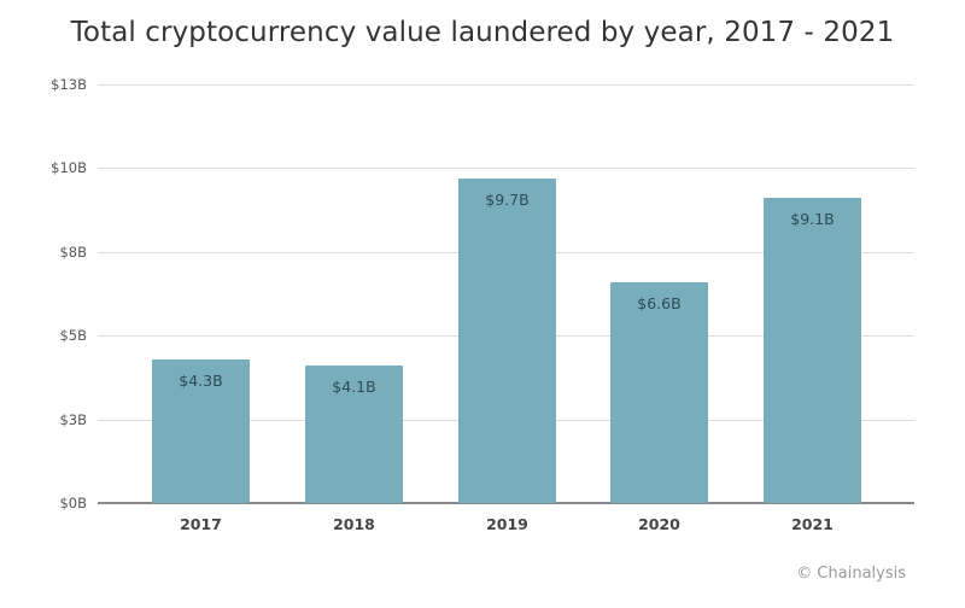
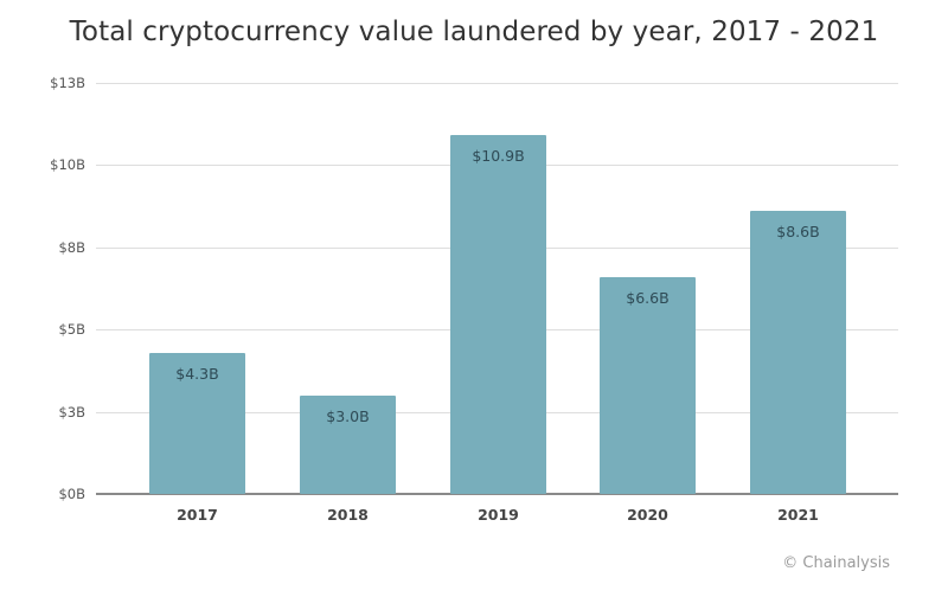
2018: $4.1B -> $3.0B
2019: $9.7B -> $10.9B
2021: $9.1B -> $8.6B
